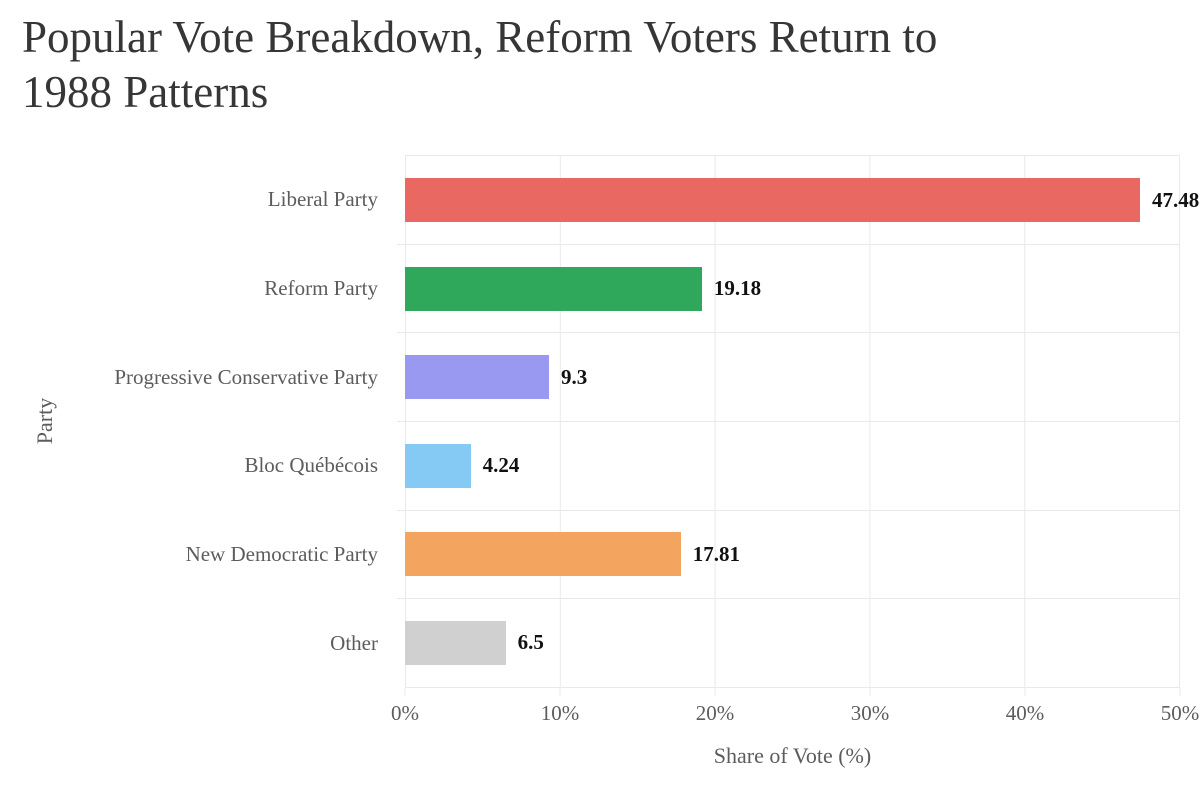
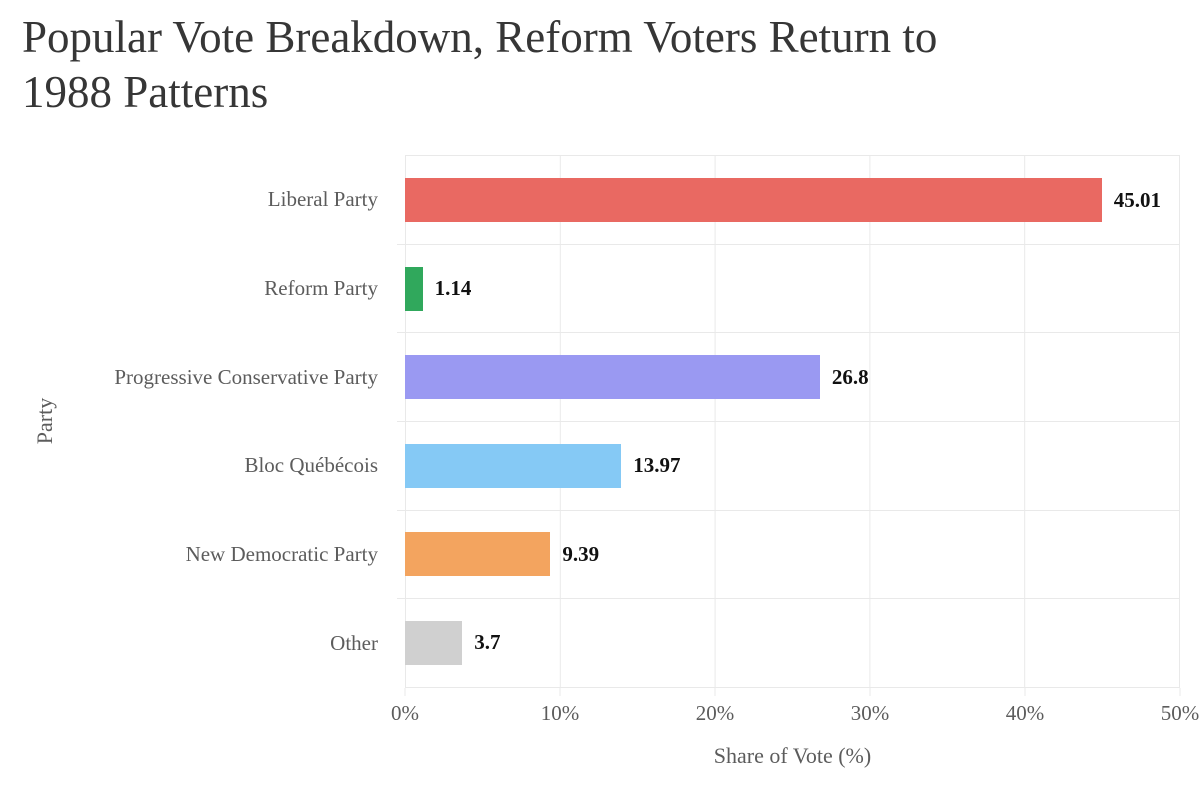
Liberal Party: 47.48 -> 45.01
Reform Party: 19.18 -> 1.14
Progressive Conservative Party: 9.3 -> 26.8
Bloc Québécois: 4.24 -> 13.97
New Democratic Party: 17.81 -> 9.39
Other: 6.5 -> 3.7
